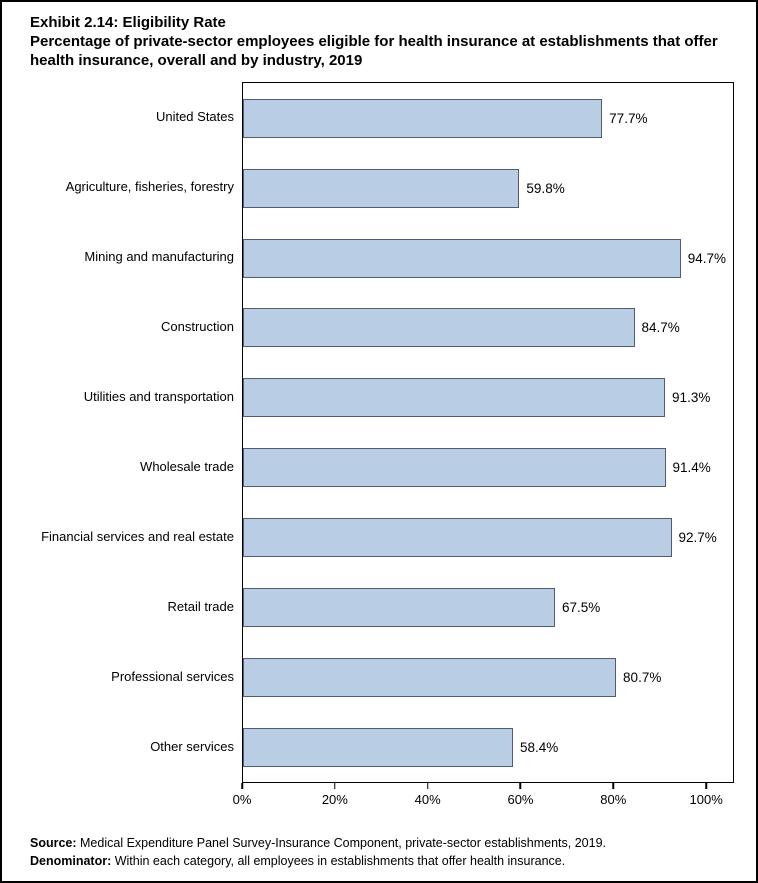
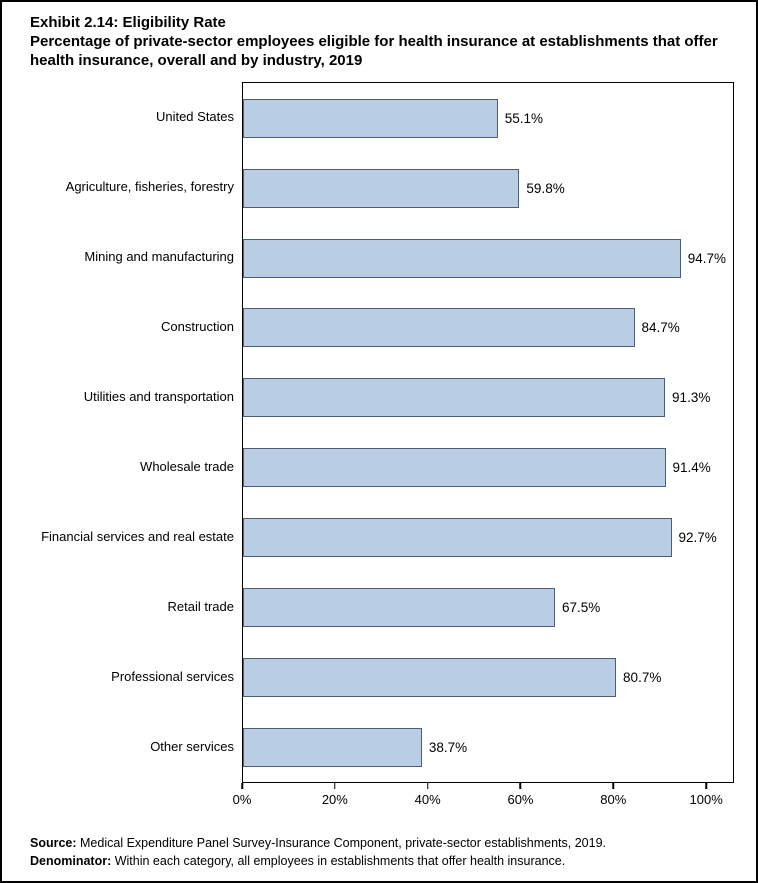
United States: 77.7% -> 55.1%
Other services: 58.4% -> 38.7%
